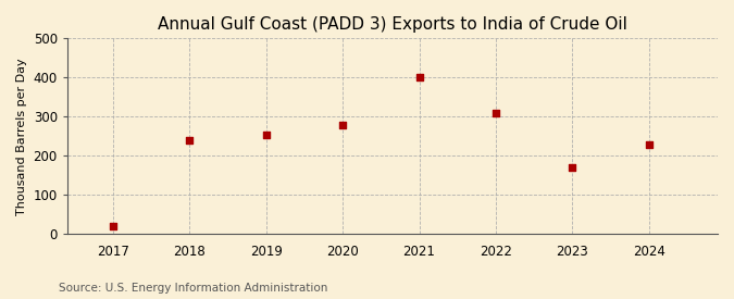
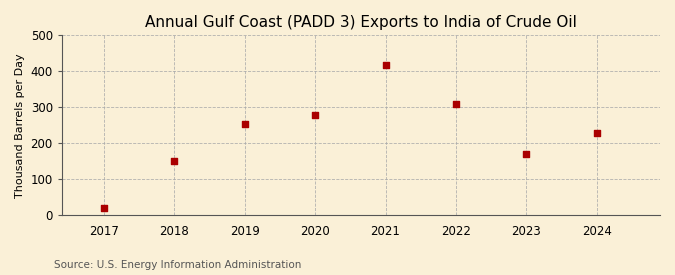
2018: 240 -> 150
2021: 400 -> 418
